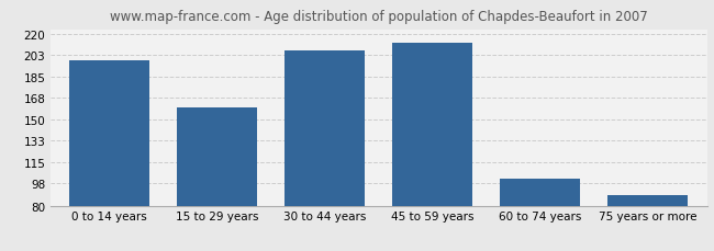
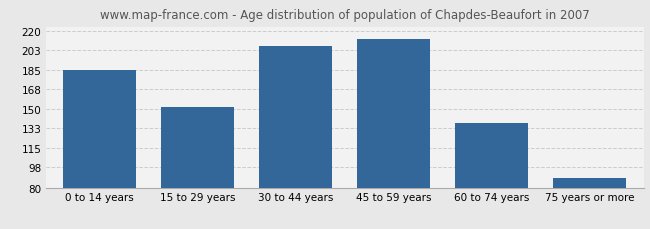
0 to 14 years: 199 -> 185
15 to 29 years: 160 -> 152
60 to 74 years: 102 -> 138
